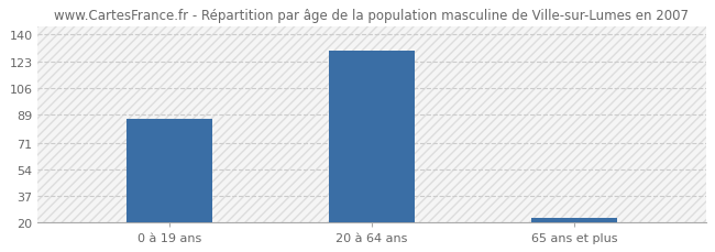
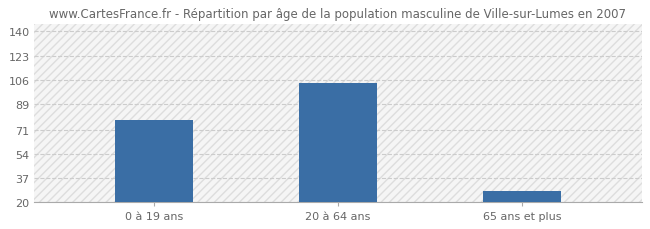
0 à 19 ans: 86 -> 78
20 à 64 ans: 130 -> 104
65 ans et plus: 23 -> 28
